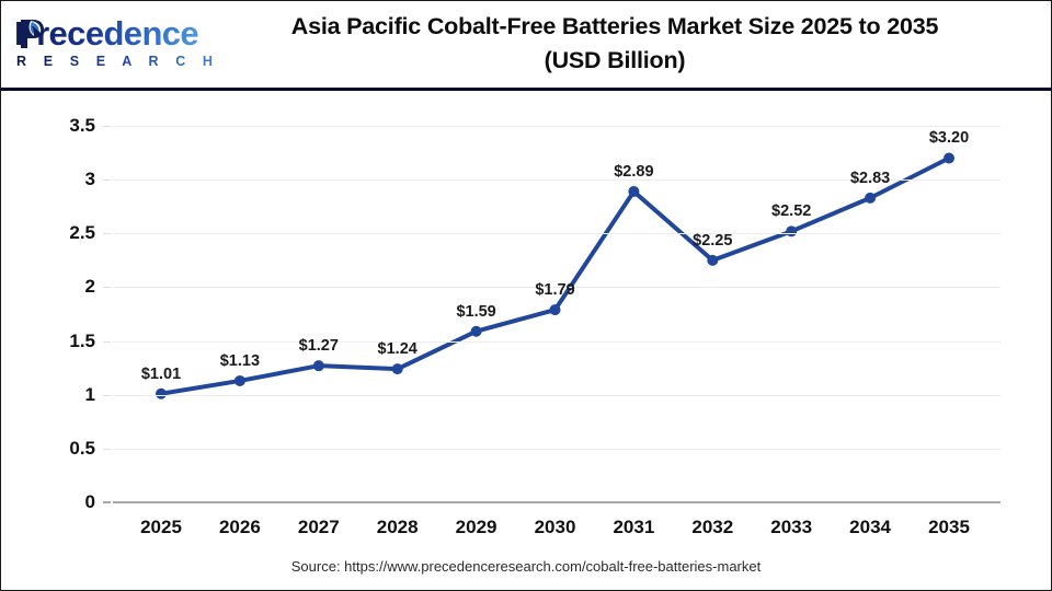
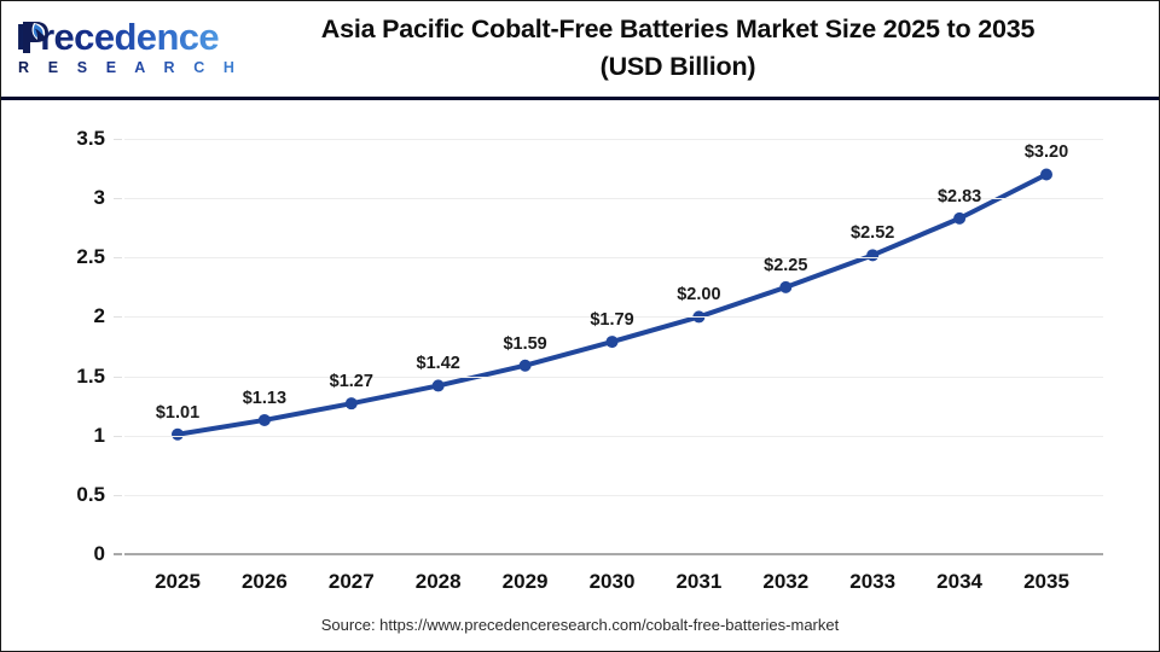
2028: $1.24 -> $1.42
2031: $2.89 -> $2.00
